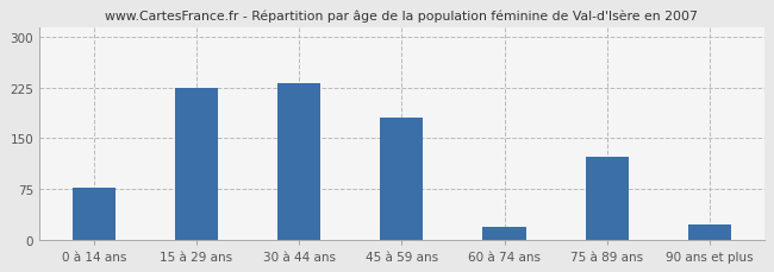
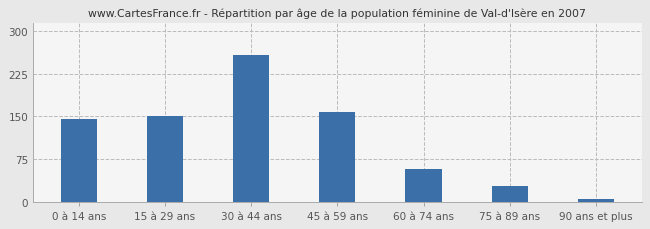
0 à 14 ans: 76 -> 146
15 à 29 ans: 224 -> 151
30 à 44 ans: 232 -> 258
45 à 59 ans: 180 -> 157
60 à 74 ans: 18 -> 57
75 à 89 ans: 122 -> 27
90 ans et plus: 22 -> 5
